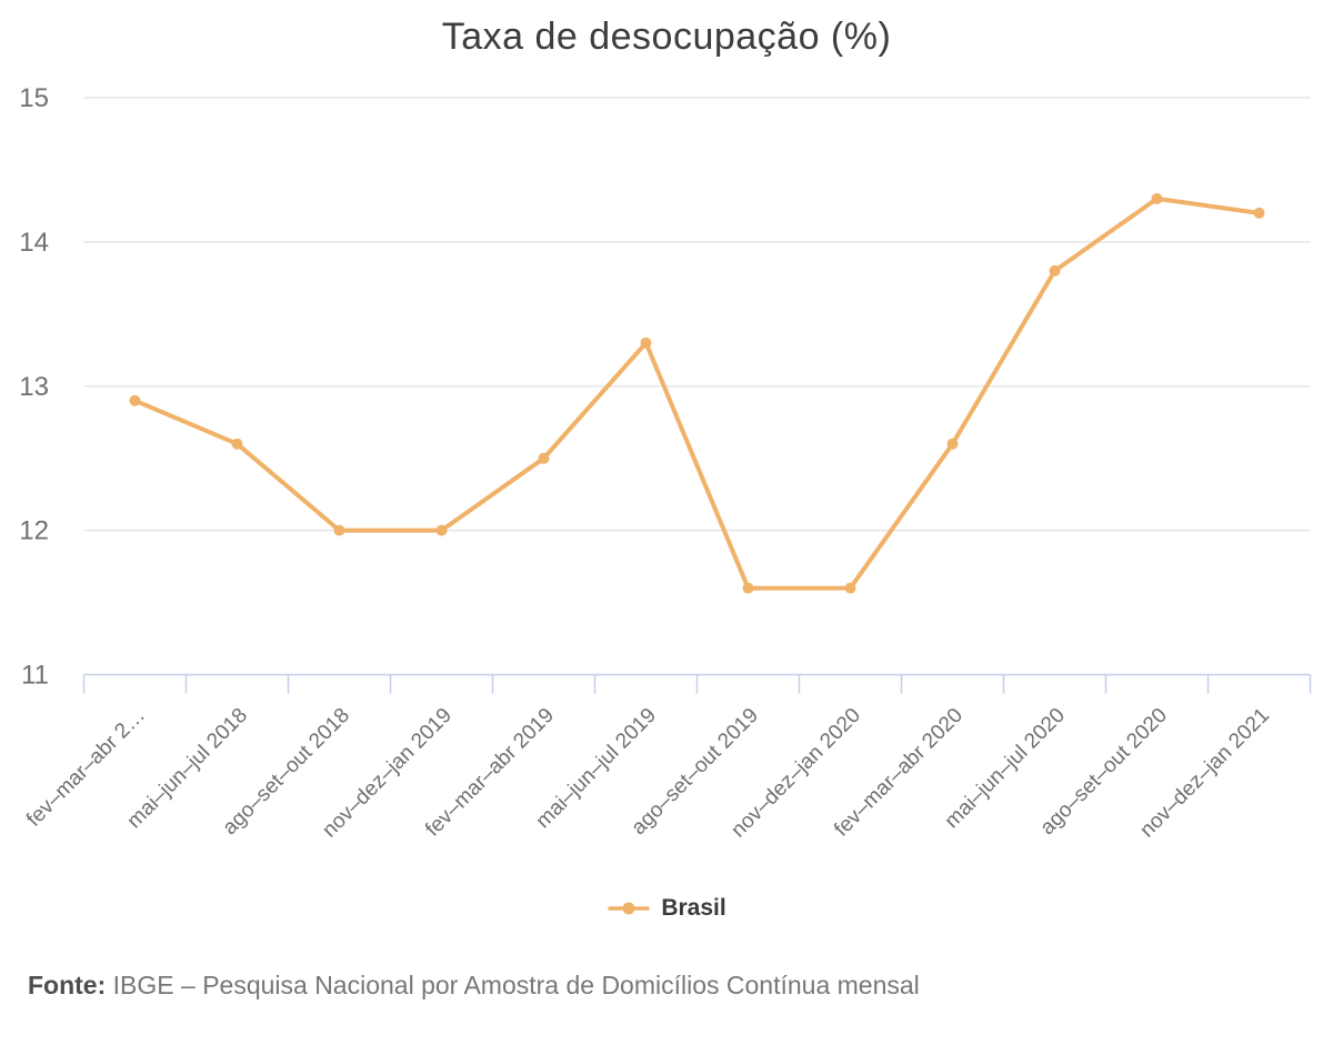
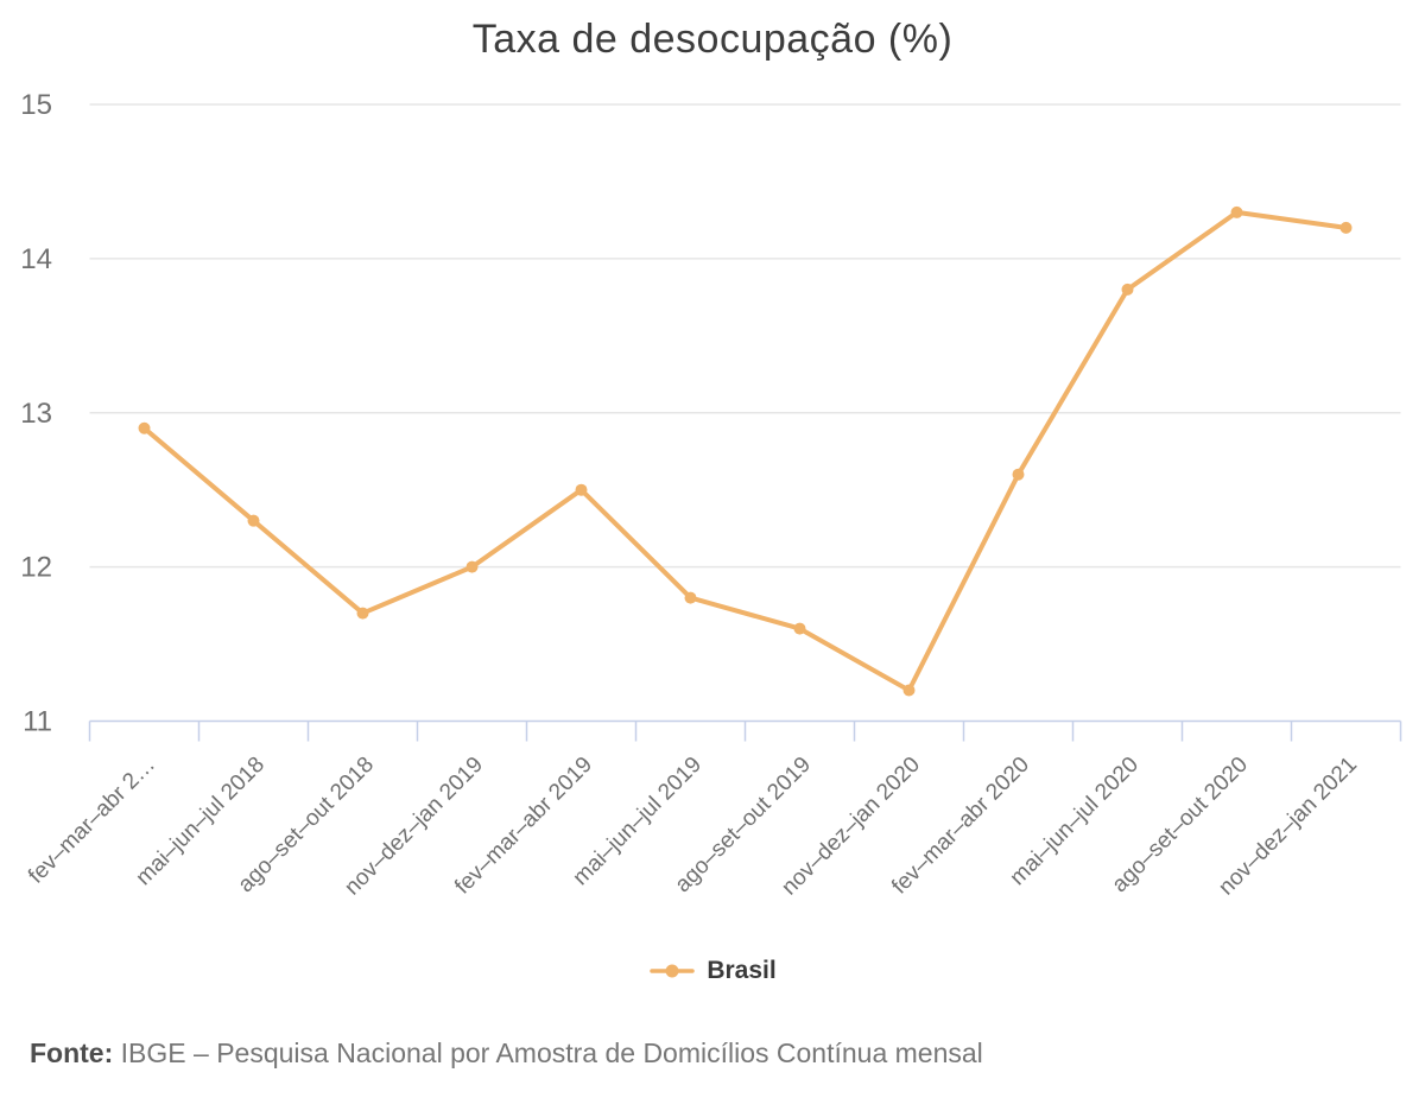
mai–jun–jul 2018: 12.6 -> 12.3
ago–set–out 2018: 12.0 -> 11.7
mai–jun–jul 2019: 13.3 -> 11.8
nov–dez–jan 2020: 11.6 -> 11.2
